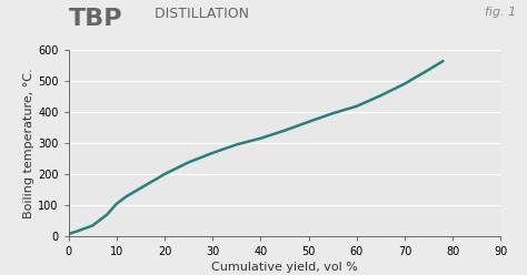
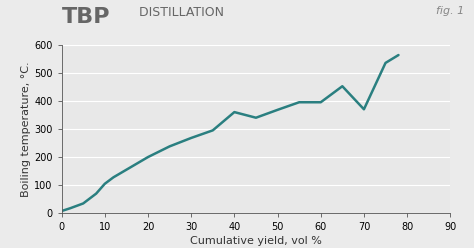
40: 315 -> 360
60: 418 -> 395
70: 490 -> 370
